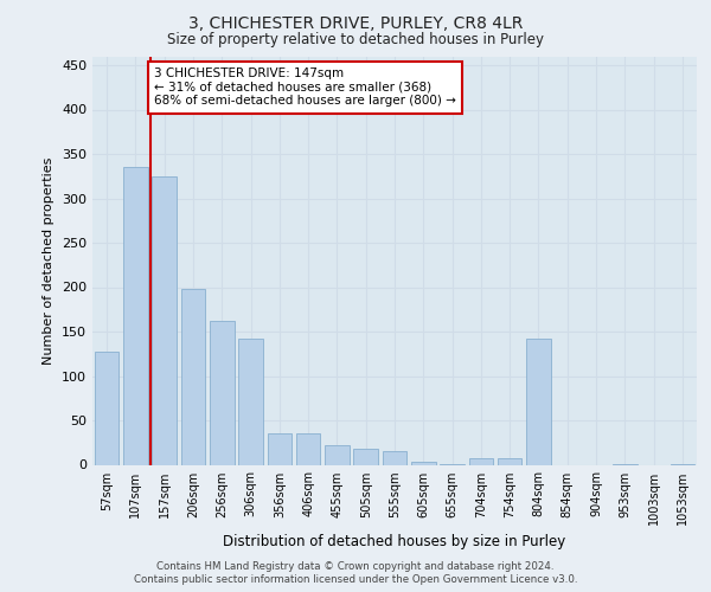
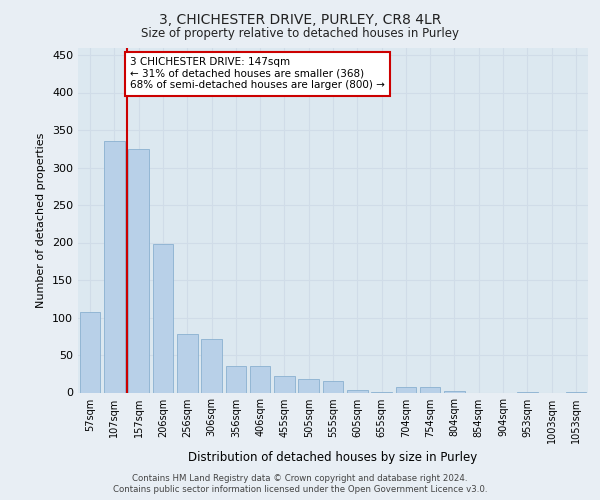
57sqm: 128 -> 107
256sqm: 162 -> 78
306sqm: 142 -> 72
804sqm: 142 -> 2
